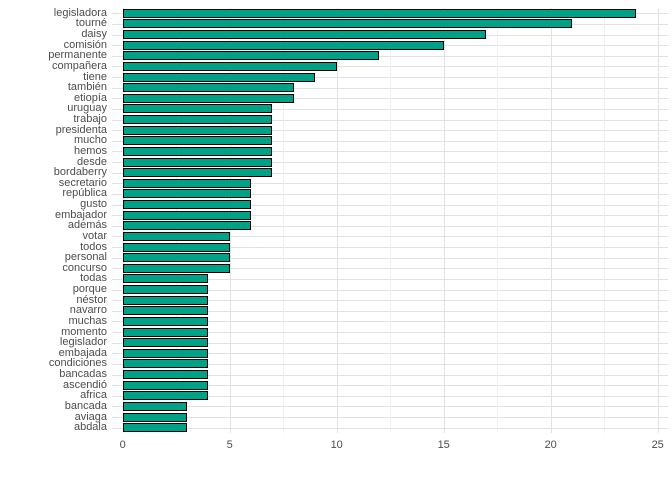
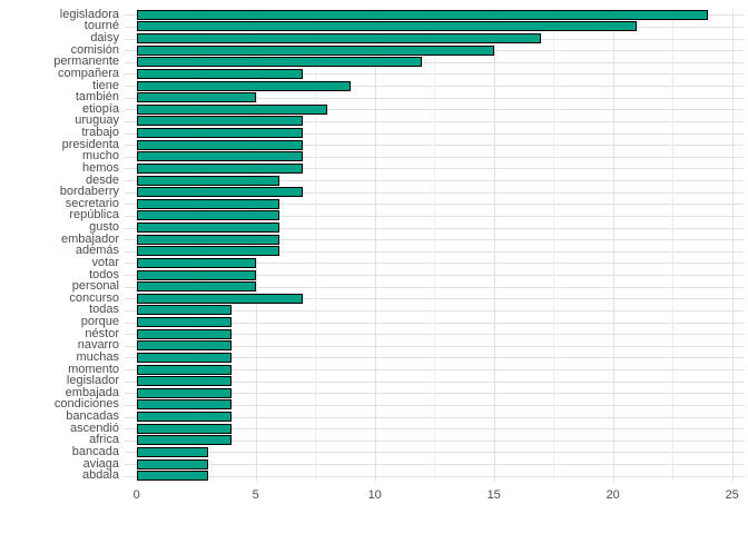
compañera: 10 -> 7
también: 8 -> 5
desde: 7 -> 6
concurso: 5 -> 7
